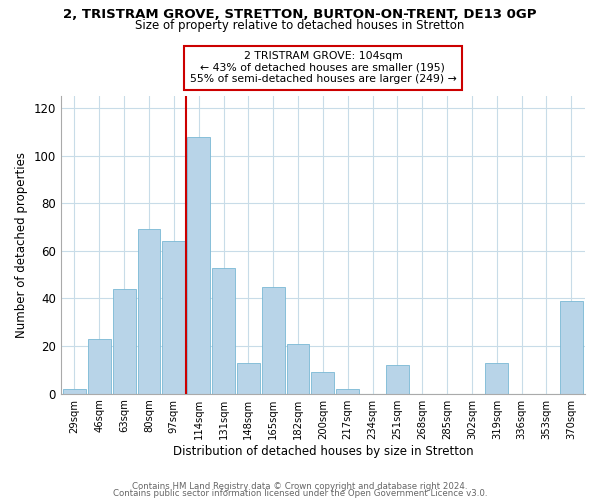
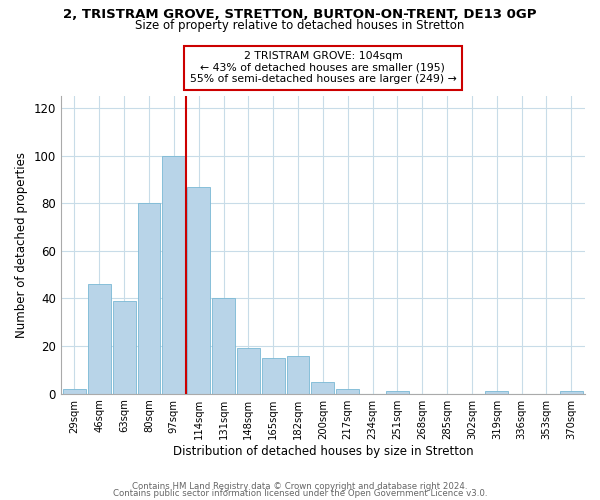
46sqm: 23 -> 46
63sqm: 44 -> 39
80sqm: 69 -> 80
97sqm: 64 -> 100
114sqm: 108 -> 87
131sqm: 53 -> 40
148sqm: 13 -> 19
165sqm: 45 -> 15
182sqm: 21 -> 16
200sqm: 9 -> 5
251sqm: 12 -> 1
319sqm: 13 -> 1
370sqm: 39 -> 1
